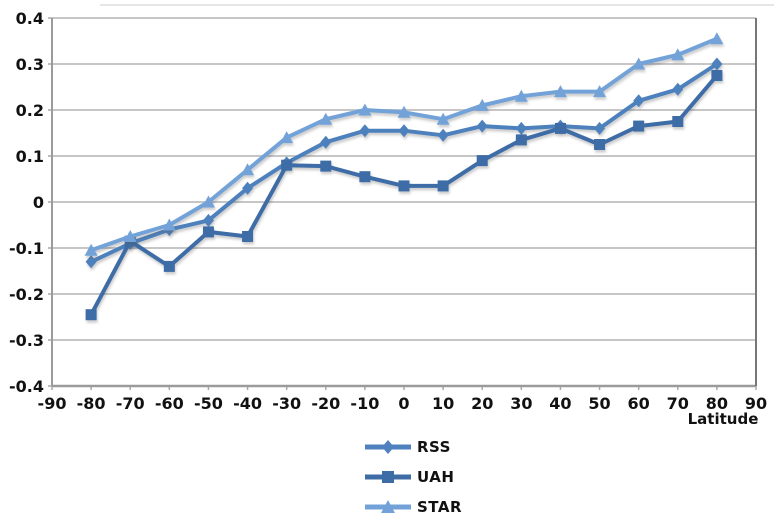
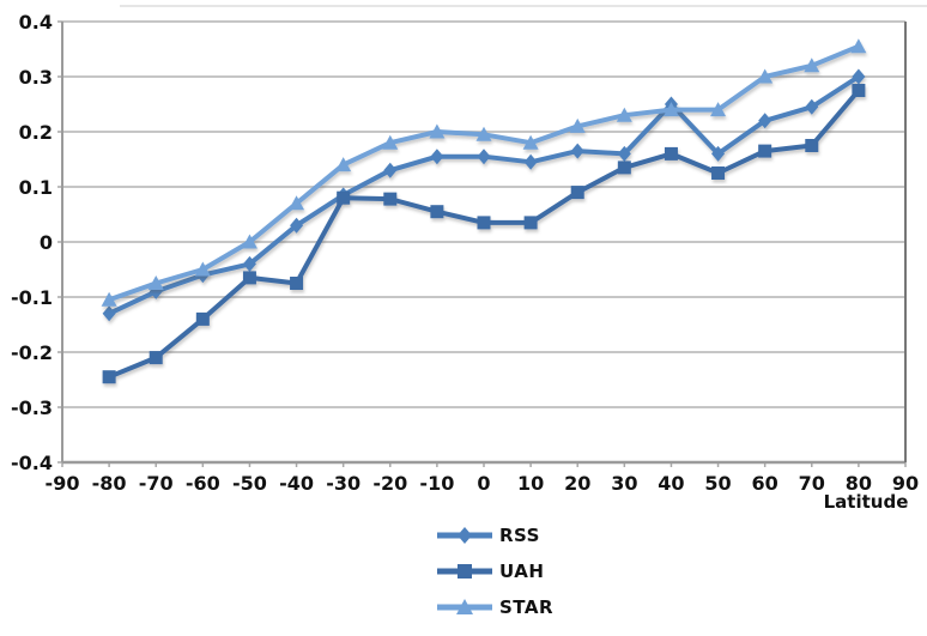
UAH/-70: -0.09 -> -0.21
RSS/40: 0.17 -> 0.25
